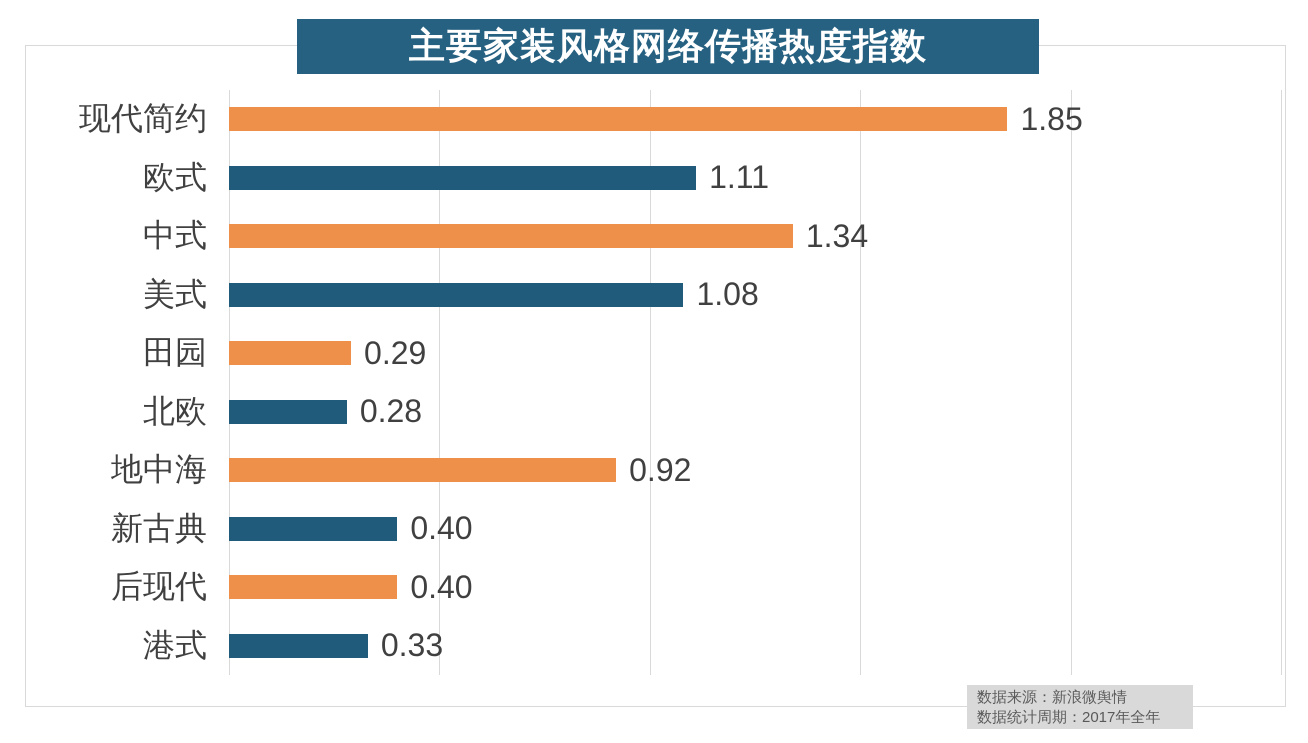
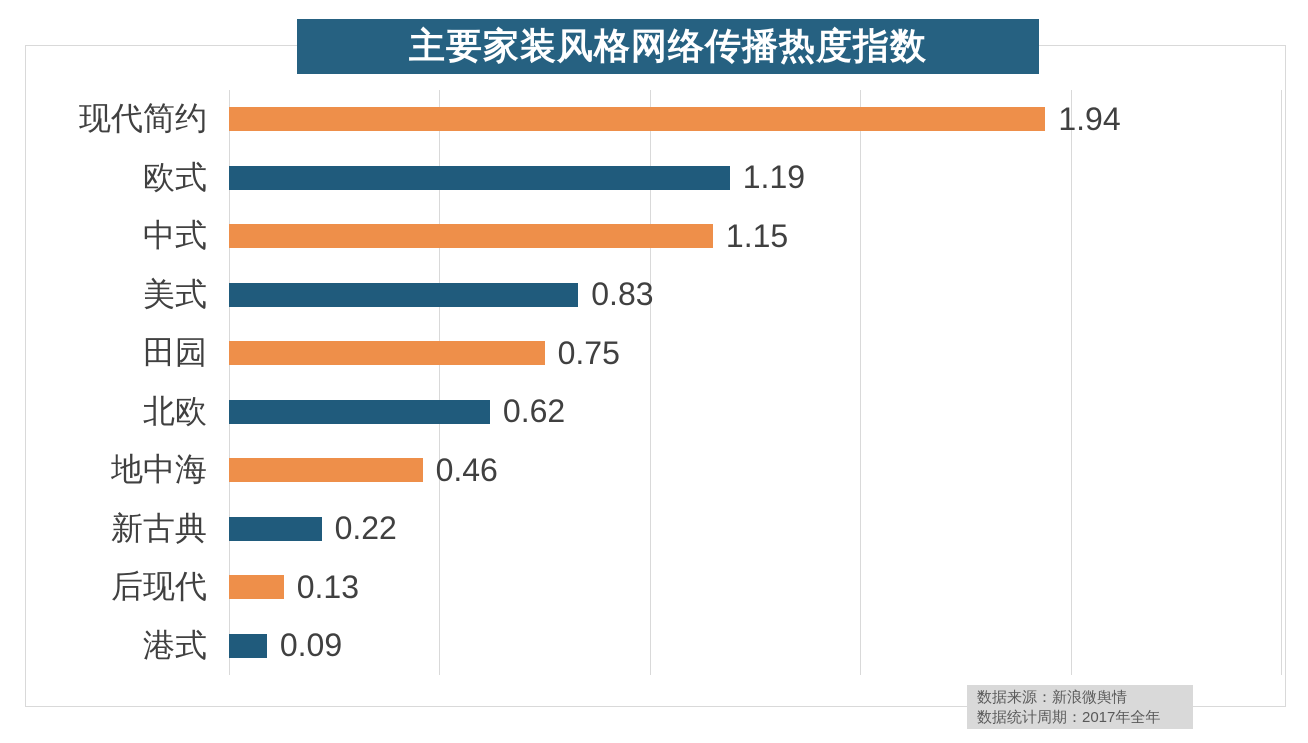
现代简约: 1.85 -> 1.94
欧式: 1.11 -> 1.19
中式: 1.34 -> 1.15
美式: 1.08 -> 0.83
田园: 0.29 -> 0.75
北欧: 0.28 -> 0.62
地中海: 0.92 -> 0.46
新古典: 0.40 -> 0.22
后现代: 0.40 -> 0.13
港式: 0.33 -> 0.09
